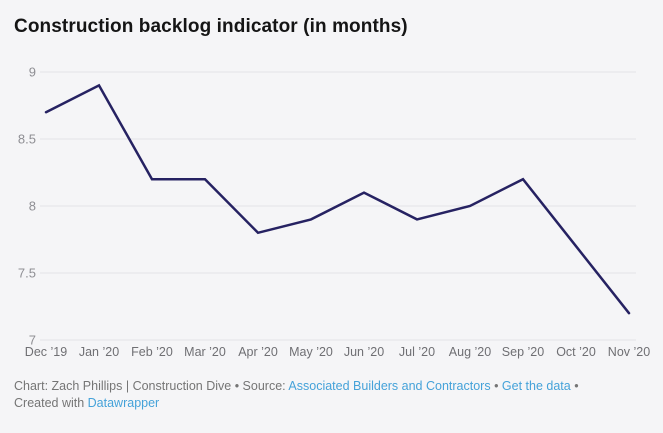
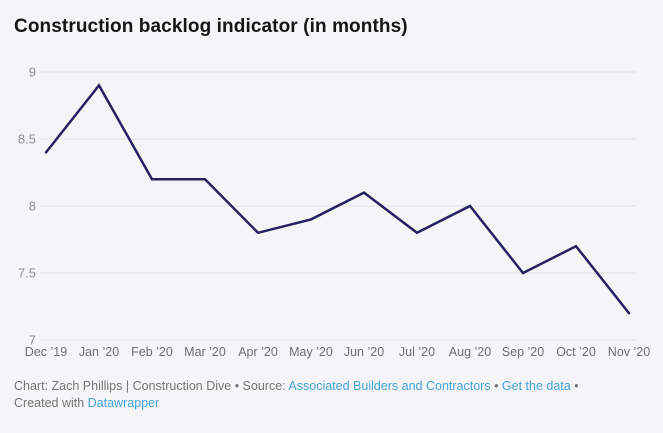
Dec ’19: 8.7 -> 8.4
Jul ’20: 7.9 -> 7.8
Sep ’20: 8.2 -> 7.5
